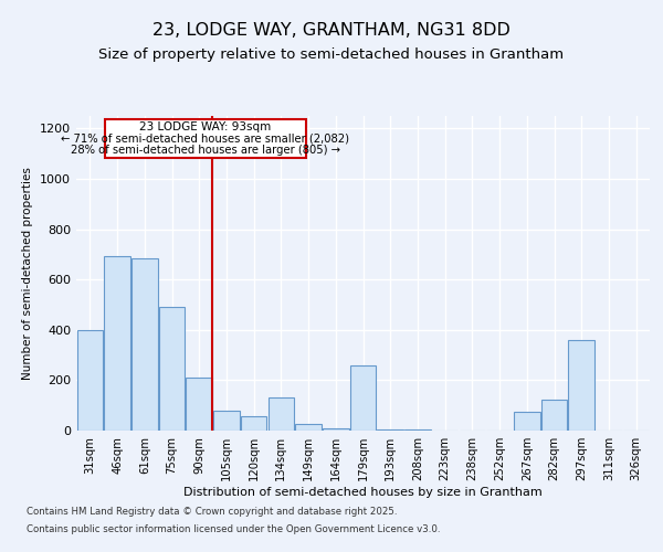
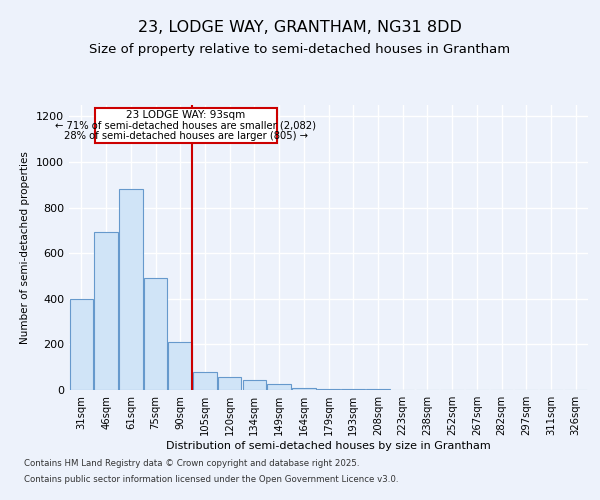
61sqm: 685 -> 880
134sqm: 130 -> 45
179sqm: 260 -> 5
267sqm: 75 -> 1
282sqm: 125 -> 1
297sqm: 360 -> 1
